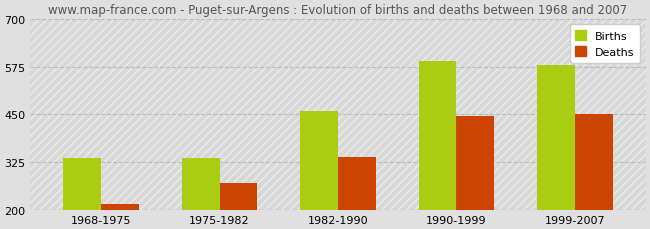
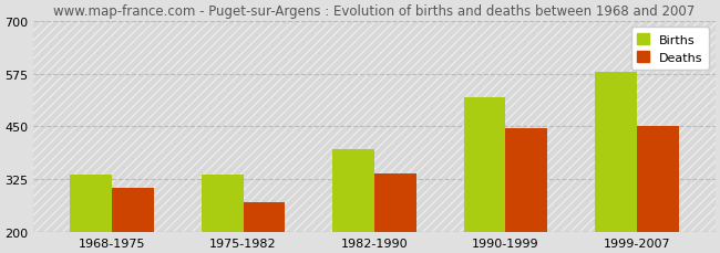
Deaths/1968-1975: 215 -> 305
Births/1982-1990: 460 -> 395
Births/1990-1999: 590 -> 520
